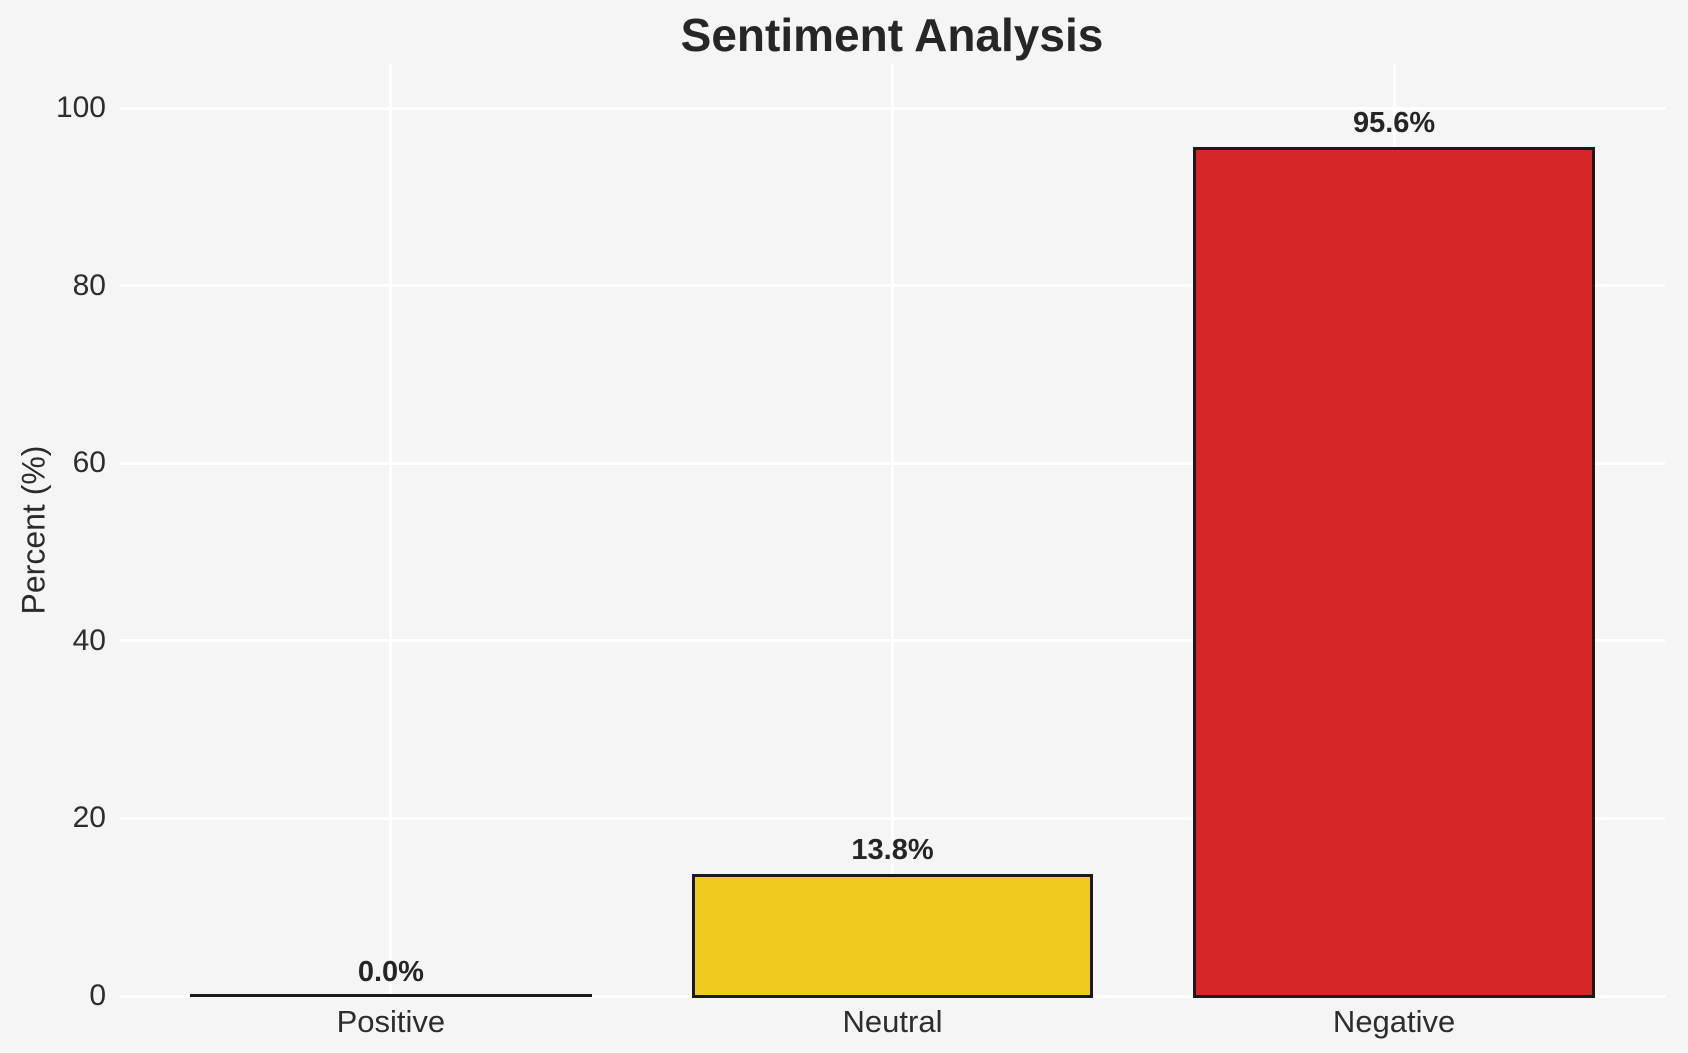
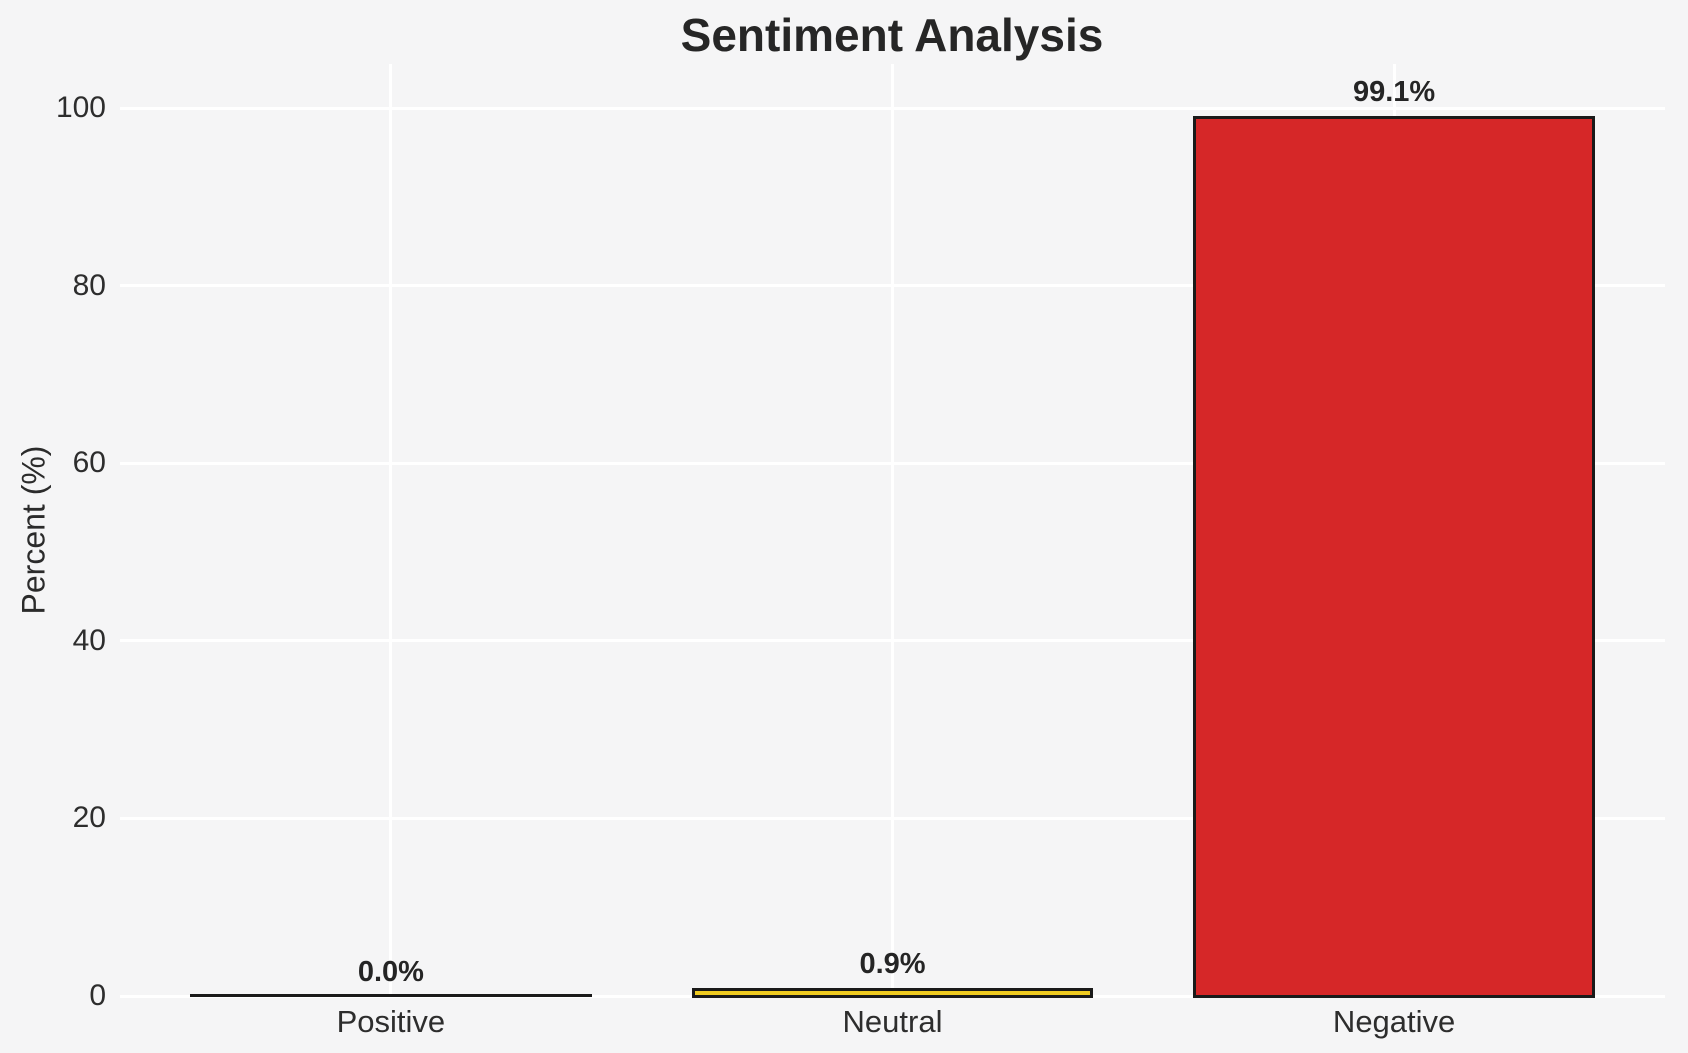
Neutral: 13.8% -> 0.9%
Negative: 95.6% -> 99.1%
